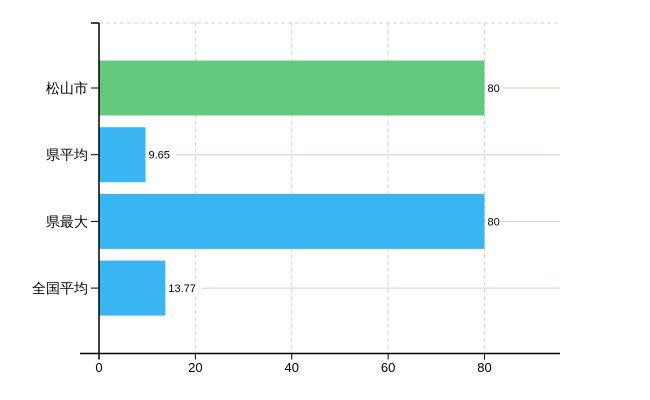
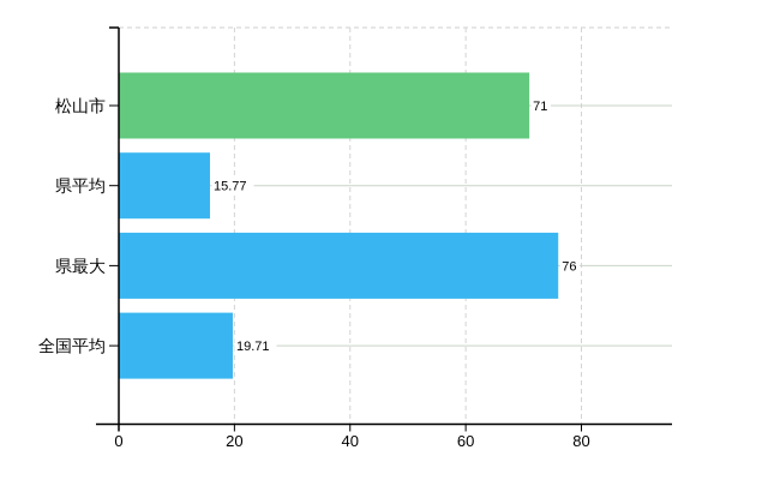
松山市: 80 -> 71
県平均: 9.65 -> 15.77
県最大: 80 -> 76
全国平均: 13.77 -> 19.71
